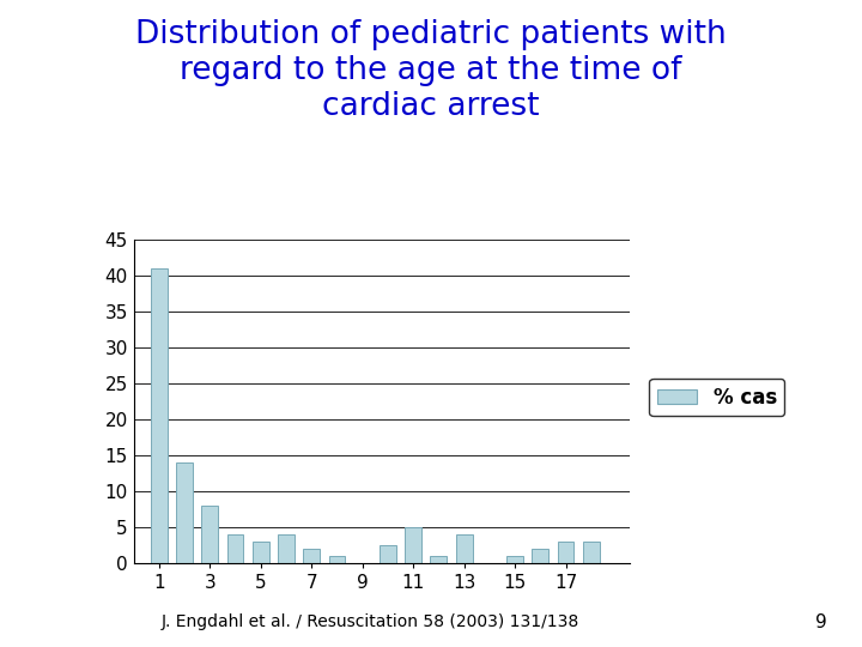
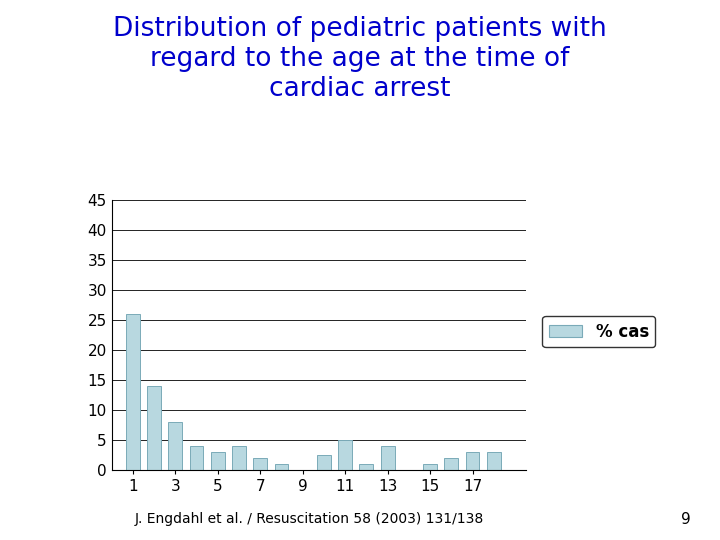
1: 41.0 -> 26.0
